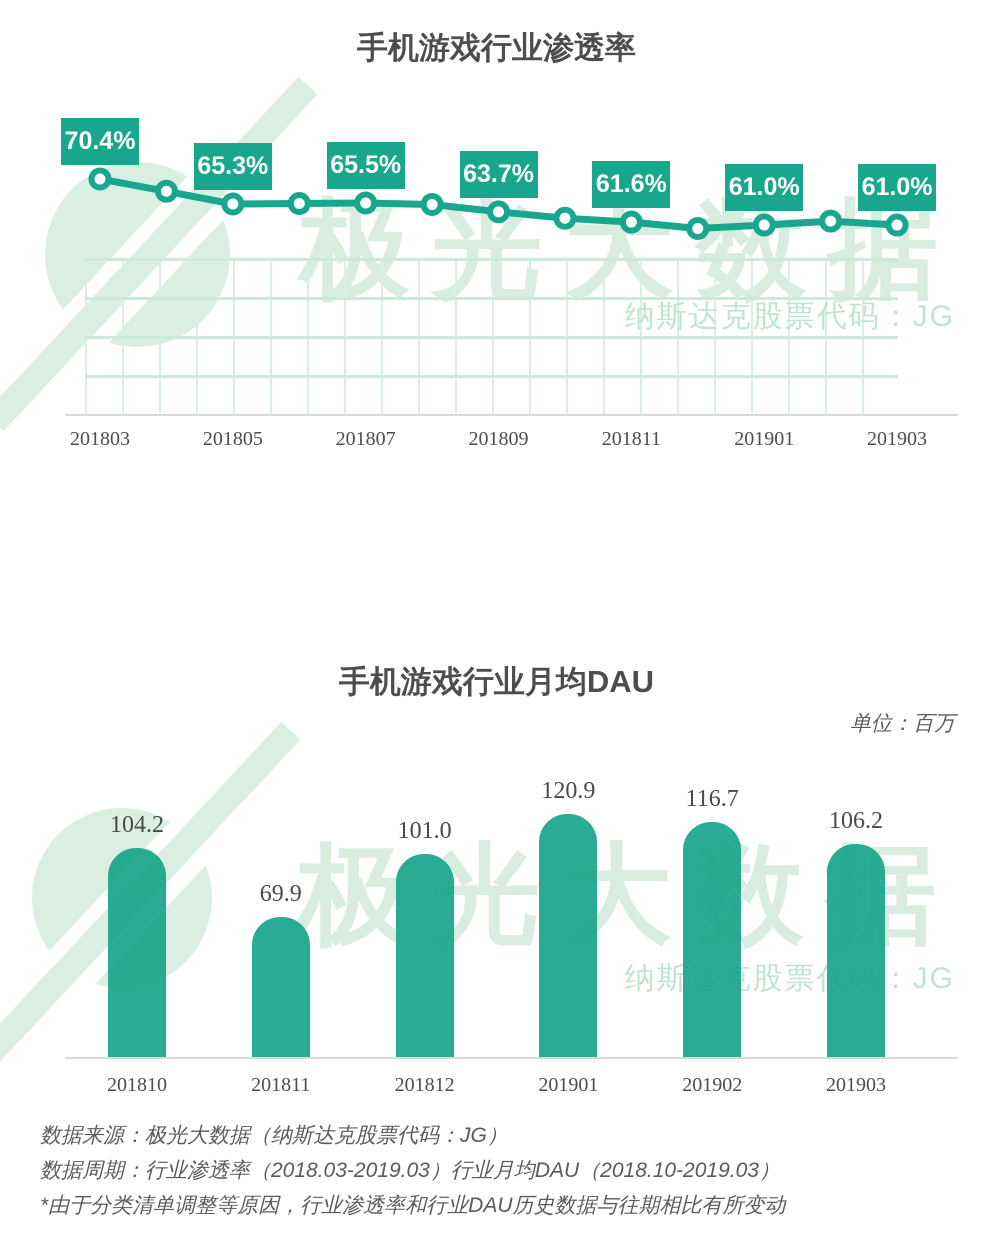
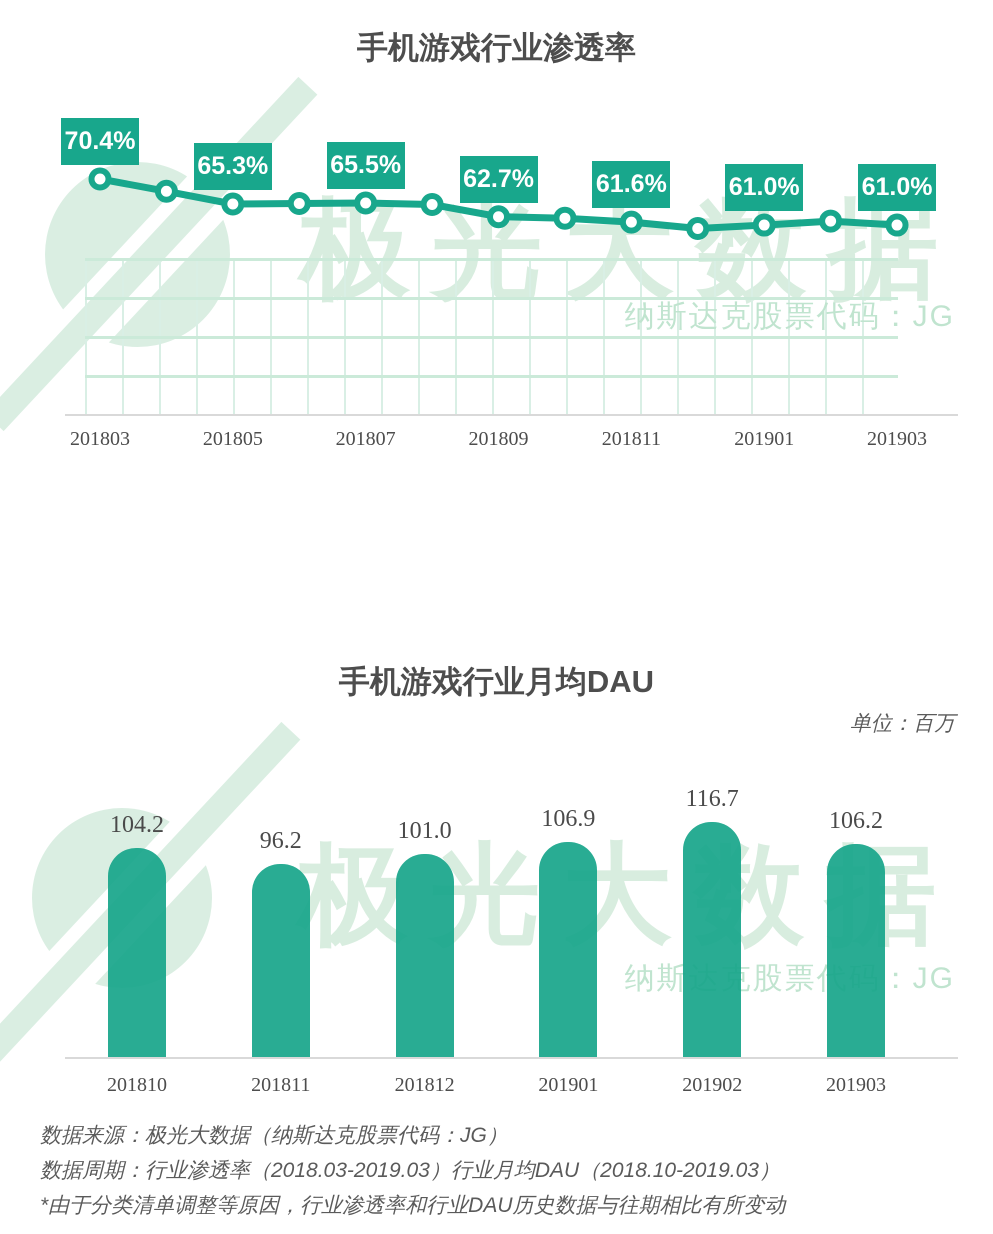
手机游戏行业渗透率/201809: 63.7% -> 62.7%
手机游戏行业月均DAU/201811: 69.9 -> 96.2
手机游戏行业月均DAU/201901: 120.9 -> 106.9
